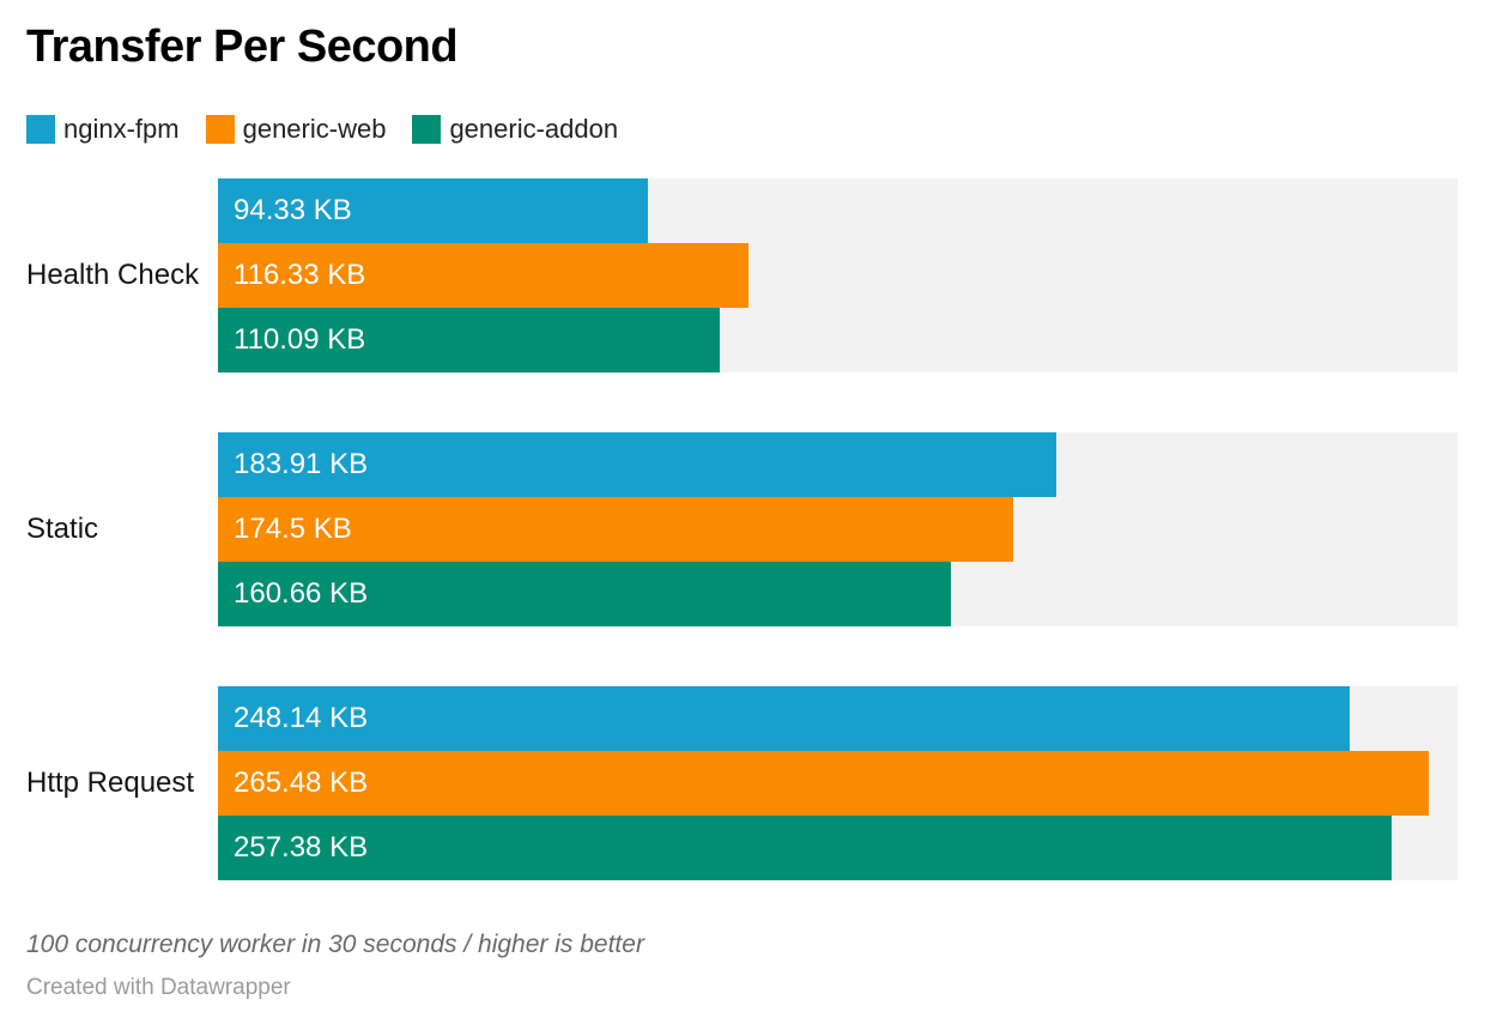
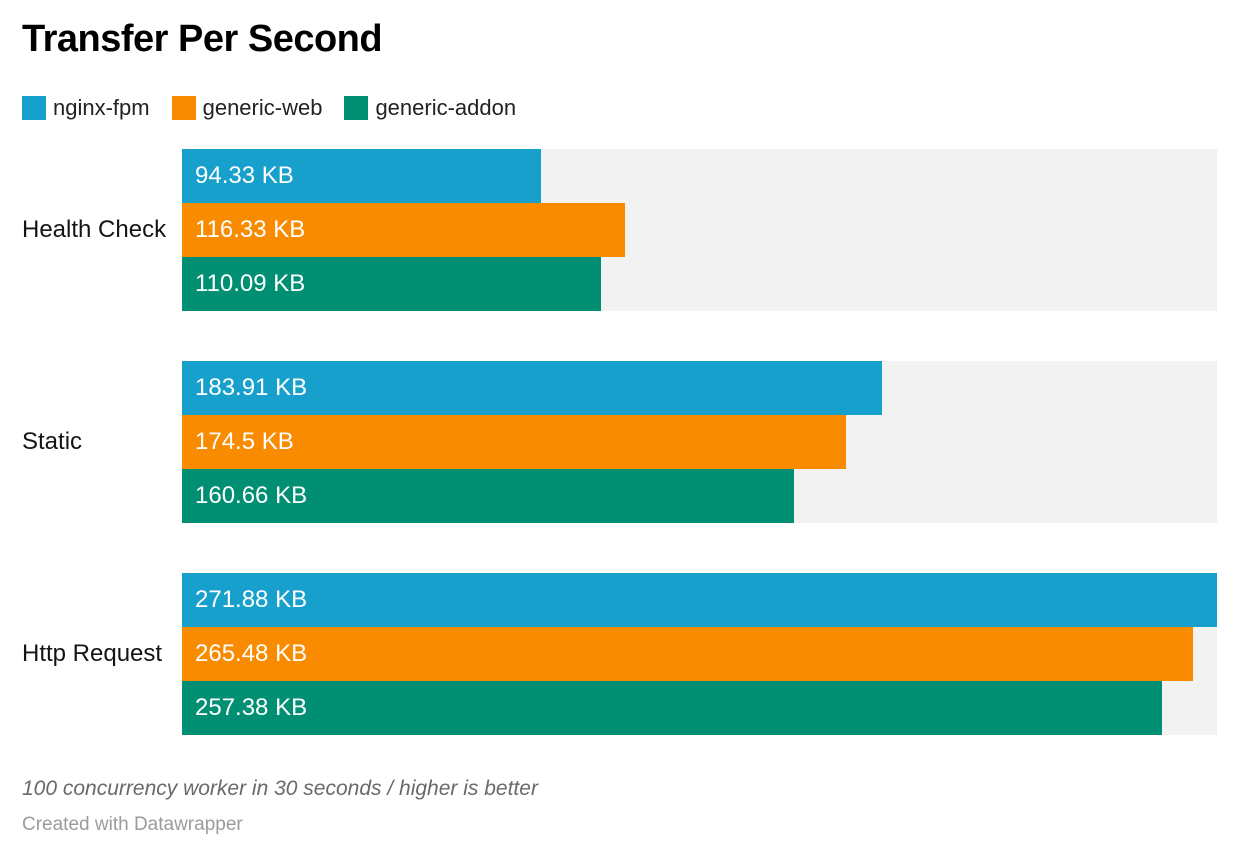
nginx-fpm/Http Request: 248.14 -> 271.88
